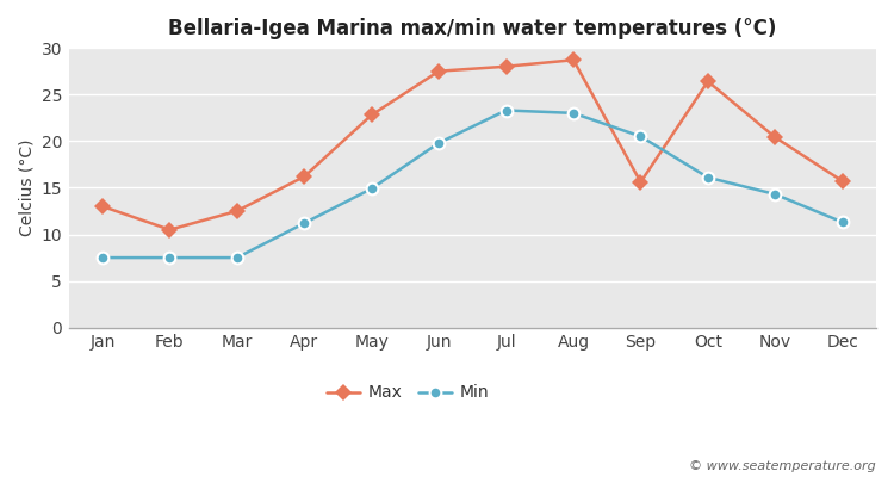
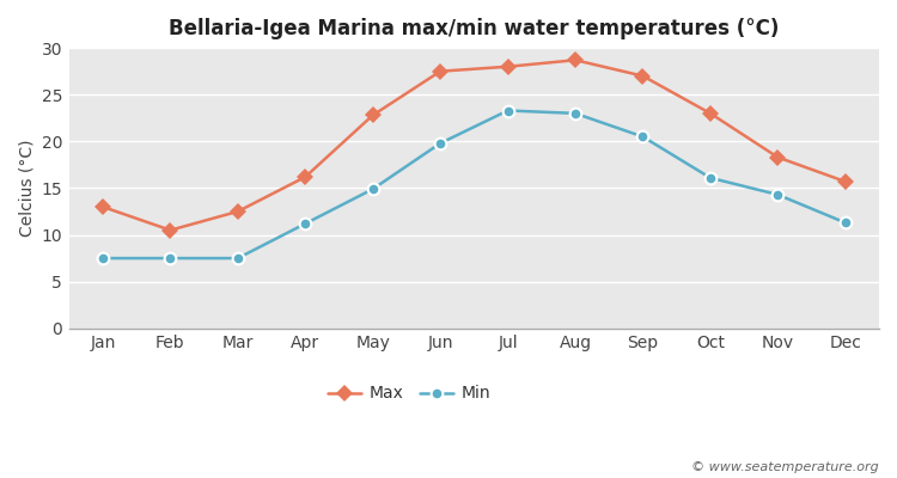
Max/Sep: 15.6 -> 27.0
Max/Oct: 26.4 -> 23.0
Max/Nov: 20.4 -> 18.3
